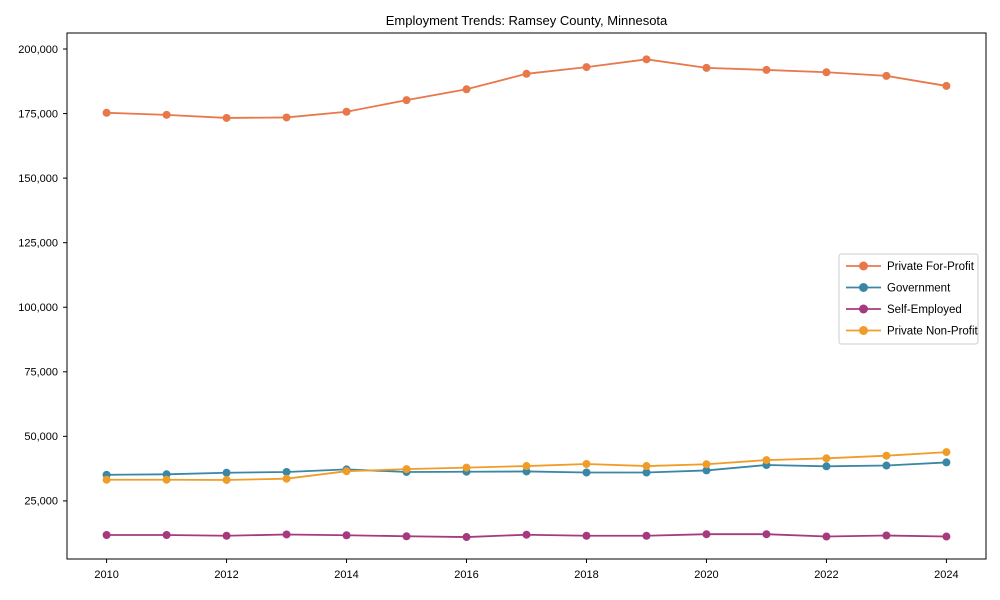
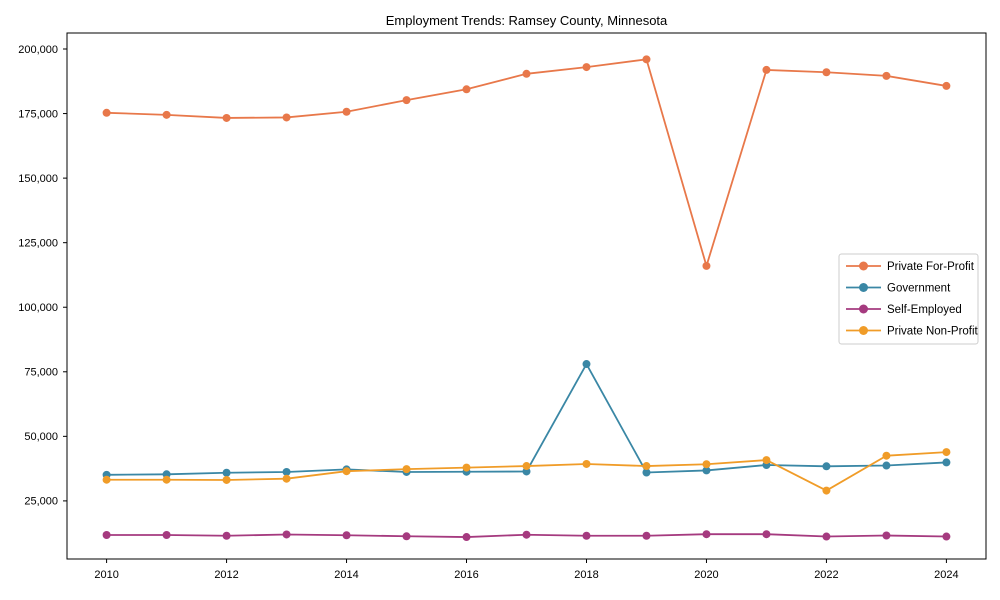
Government/2018: 36000 -> 78000
Private For-Profit/2020: 193000 -> 116000
Private Non-Profit/2022: 42000 -> 29000
